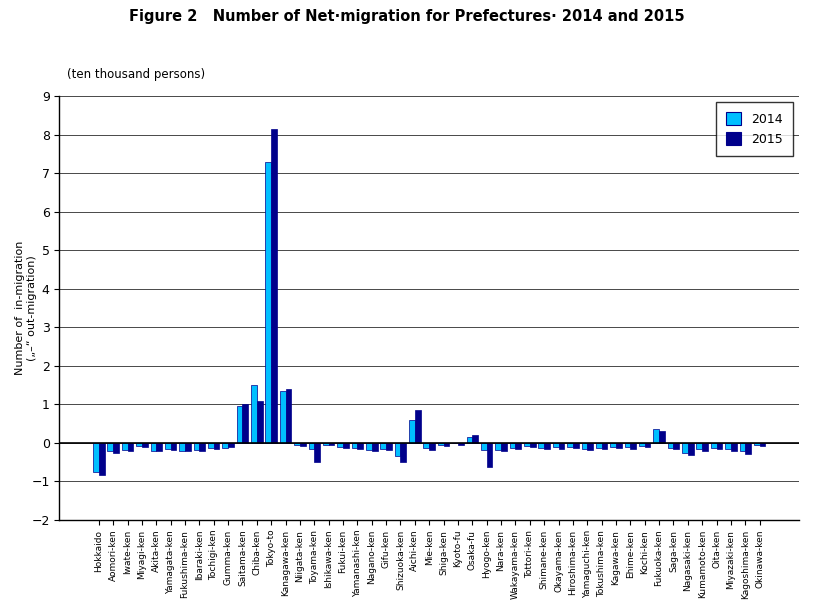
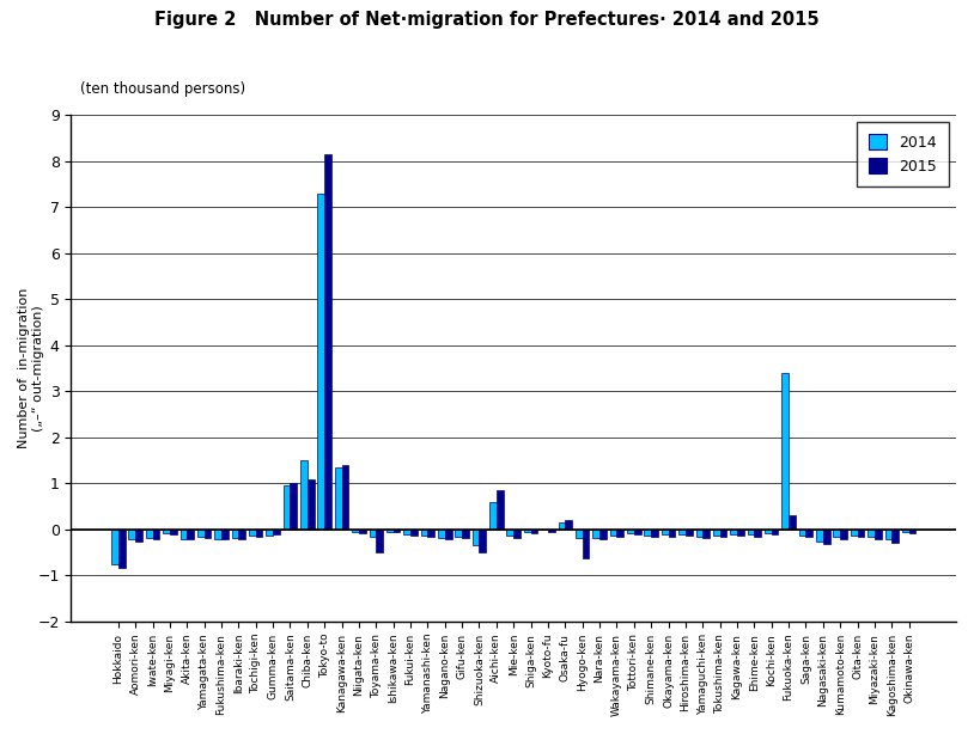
2014/Fukuoka-ken: 0.35 -> 3.40
